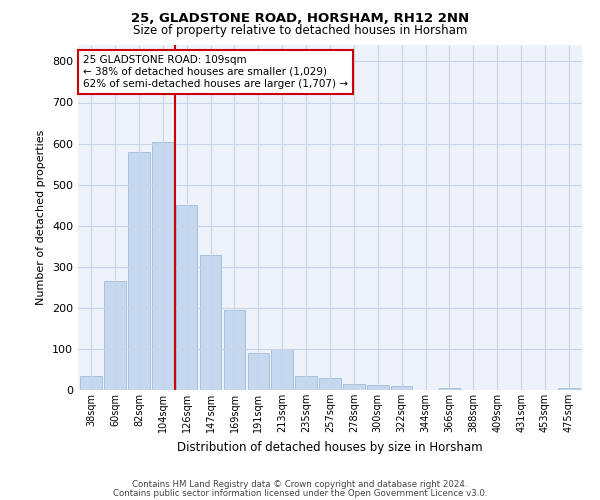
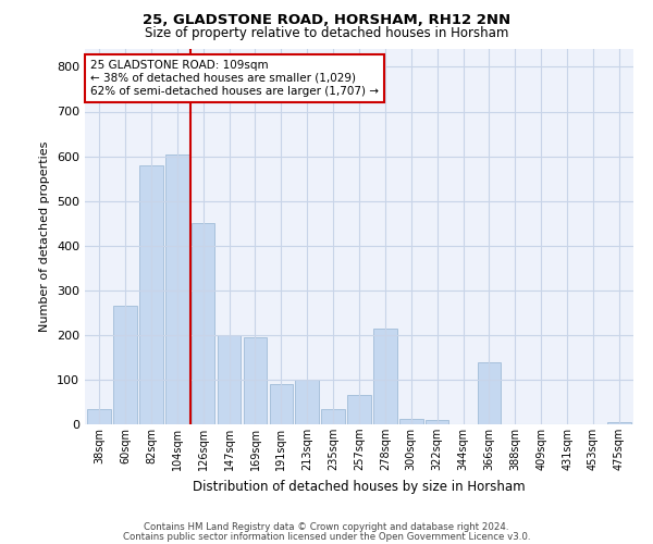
147sqm: 328 -> 200
257sqm: 30 -> 65
278sqm: 15 -> 215
366sqm: 5 -> 140
